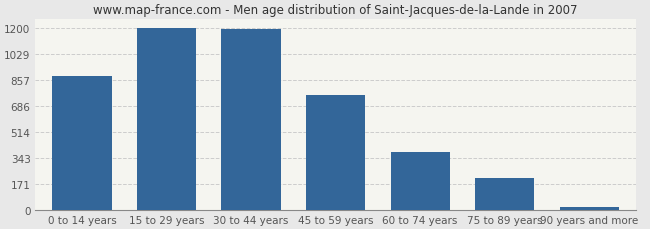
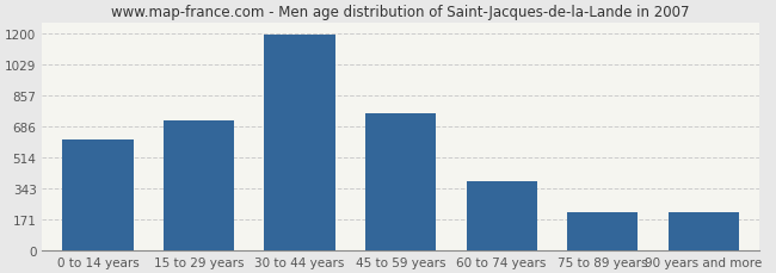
0 to 14 years: 880 -> 610
15 to 29 years: 1200 -> 720
90 years and more: 20 -> 210
